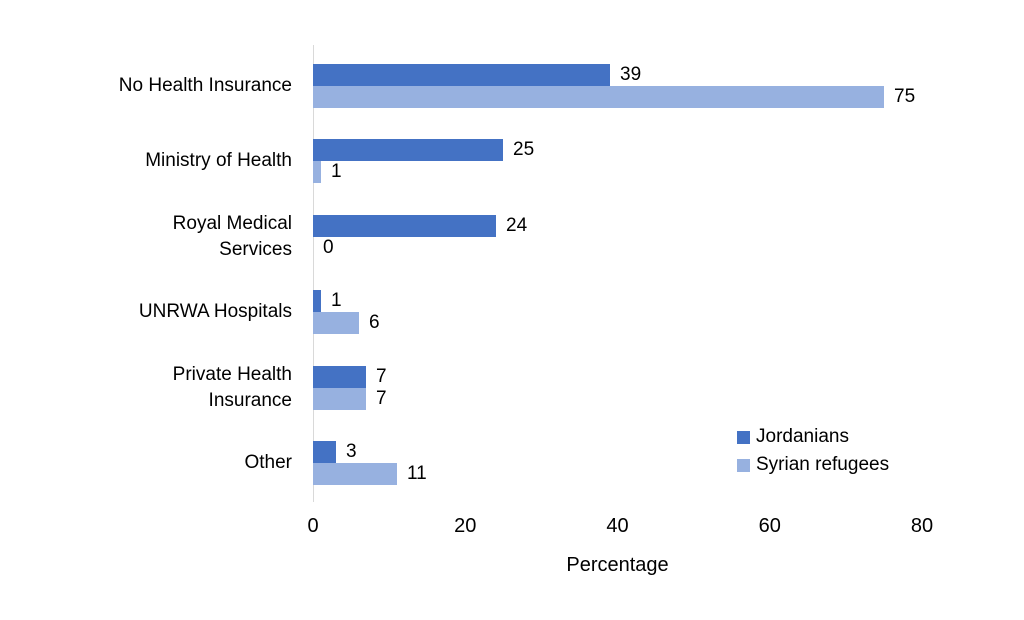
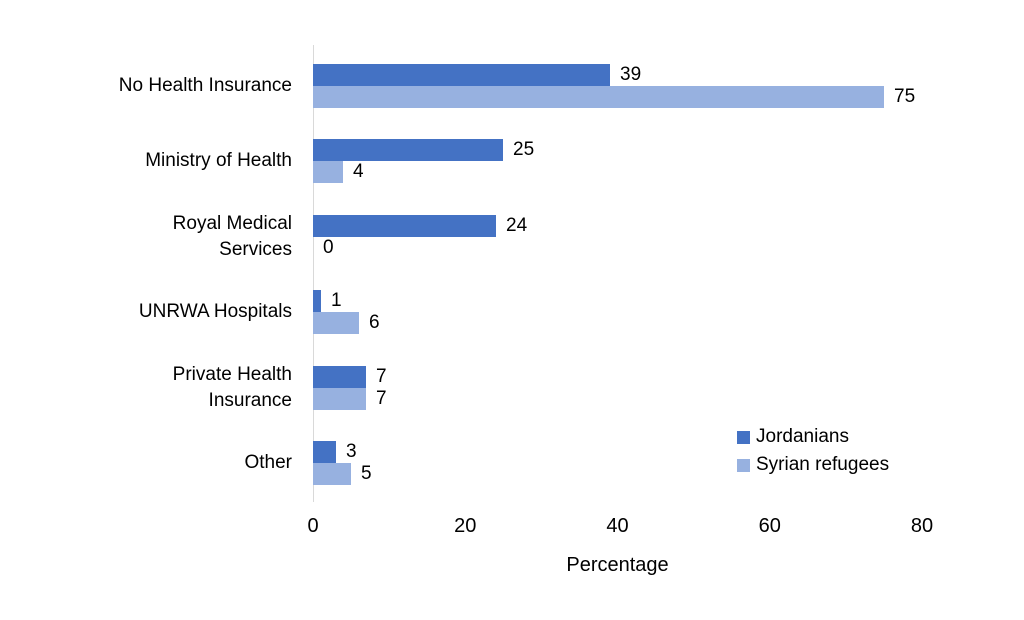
Syrian refugees/Ministry of Health: 1 -> 4
Syrian refugees/Other: 11 -> 5
